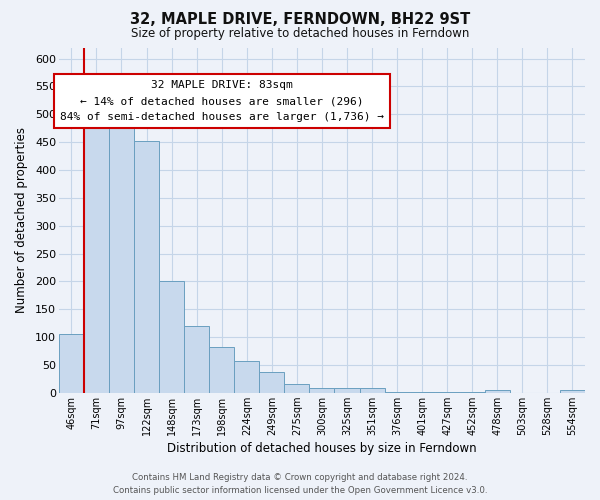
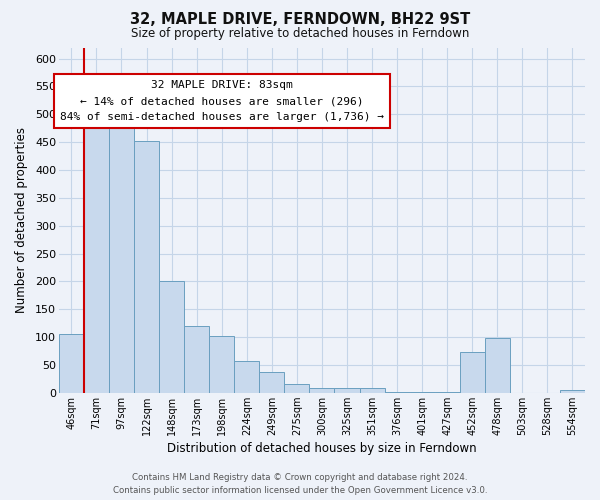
198sqm: 82 -> 102
452sqm: 2 -> 74
478sqm: 5 -> 98
